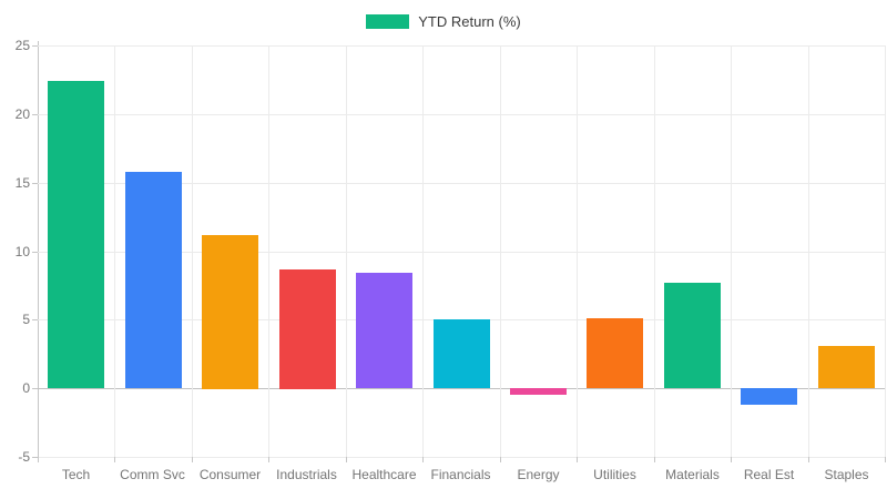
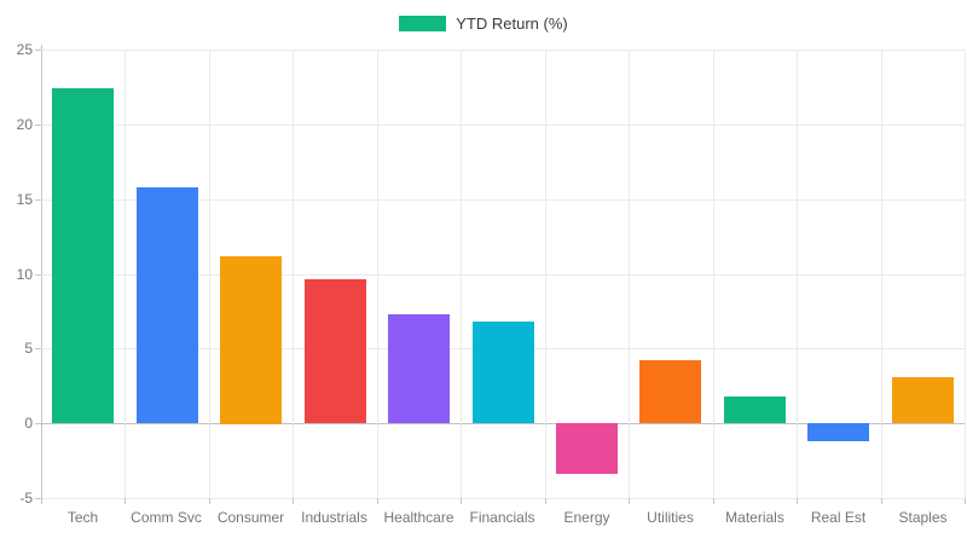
Industrials: 8.7 -> 9.6
Healthcare: 8.4 -> 7.3
Financials: 5.0 -> 6.8
Energy: -0.5 -> -3.4
Utilities: 5.1 -> 4.2
Materials: 7.7 -> 1.8
